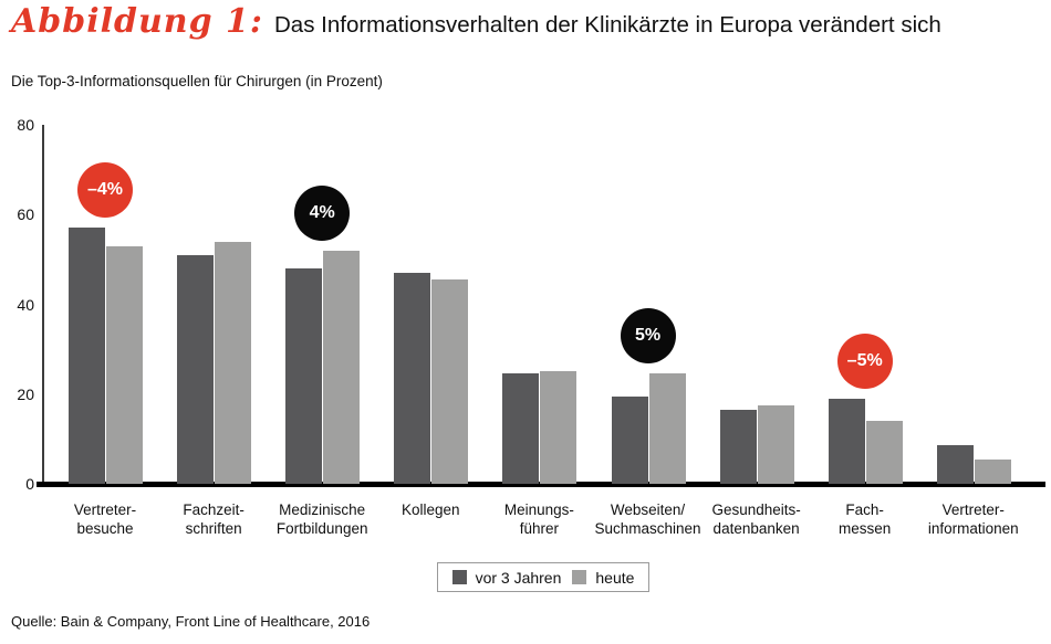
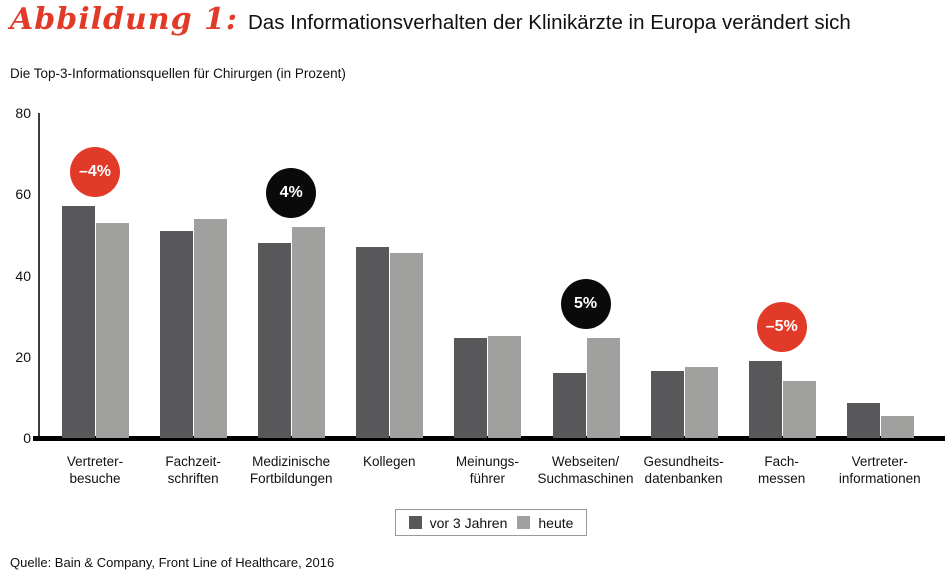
vor 3 Jahren/Webseiten/Suchmaschinen: 20 -> 16
